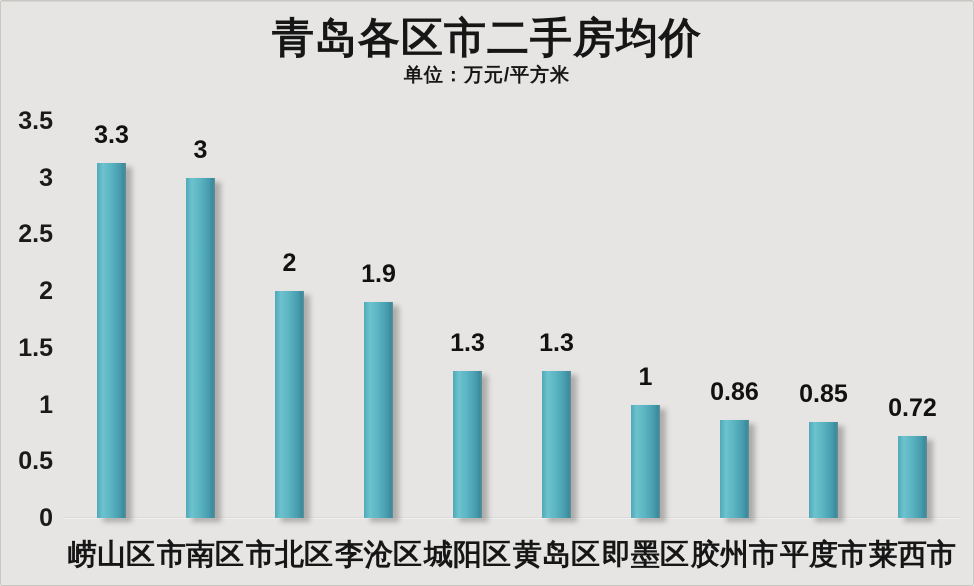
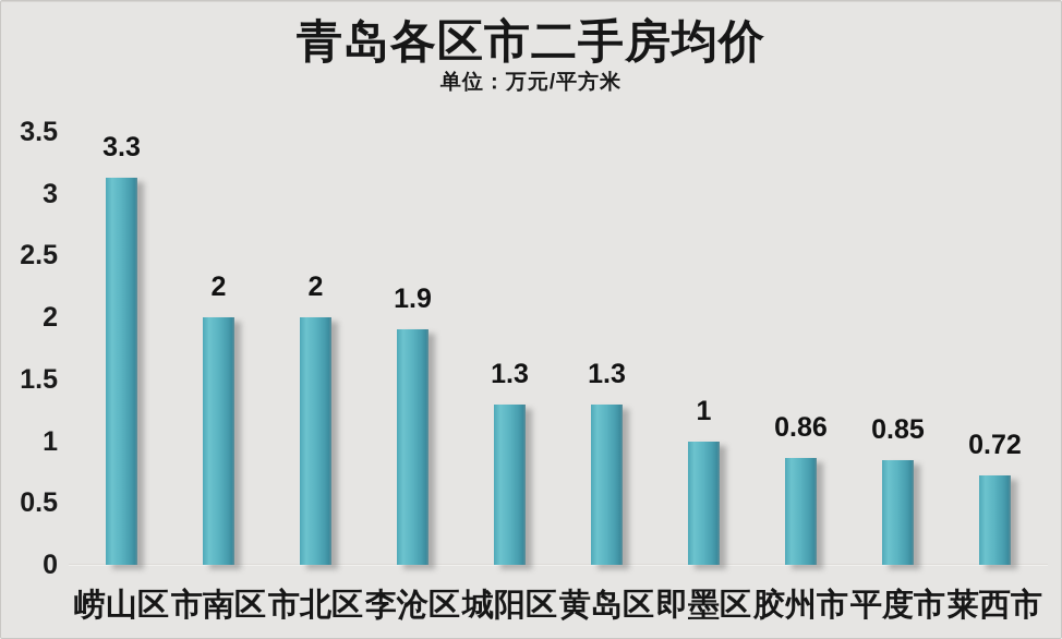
市南区: 3 -> 2
